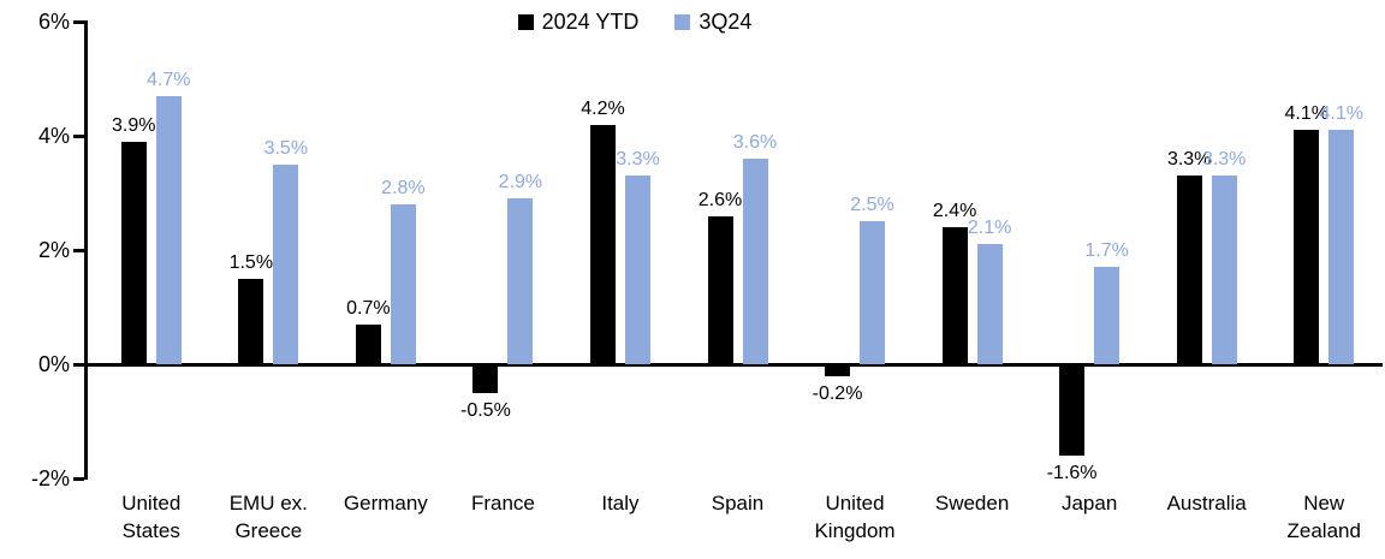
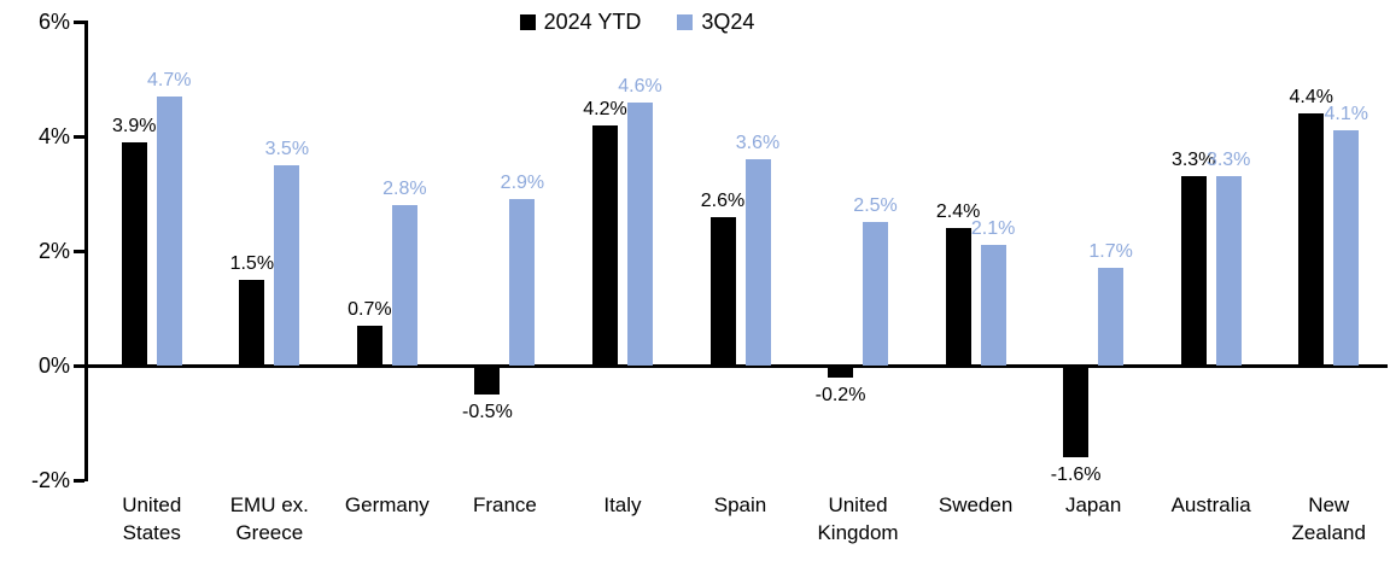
3Q24/Italy: 3.3% -> 4.6%
2024 YTD/New Zealand: 4.1% -> 4.4%
